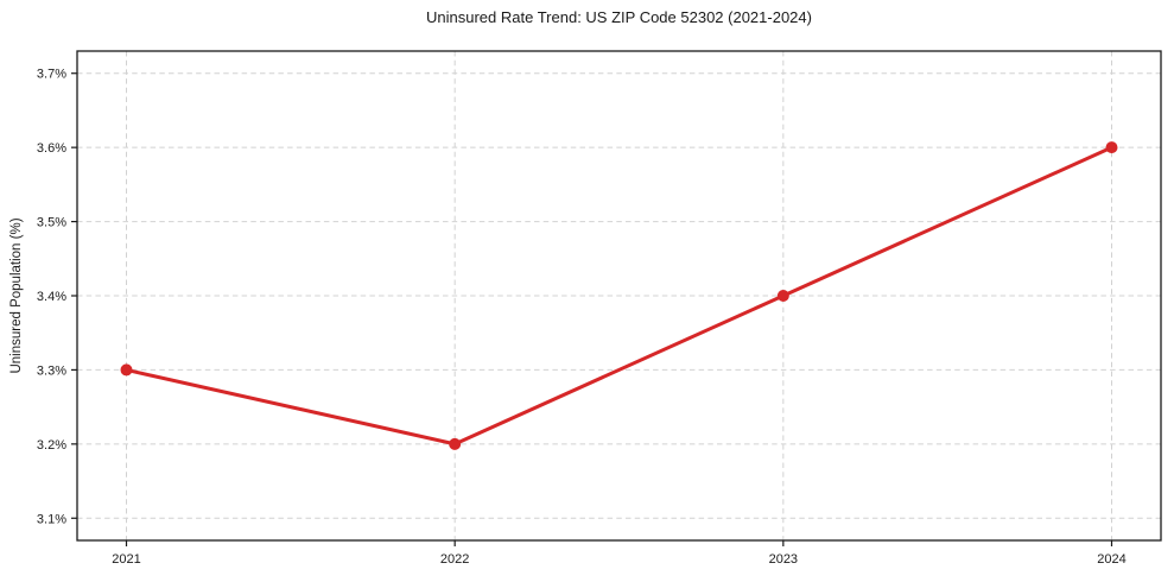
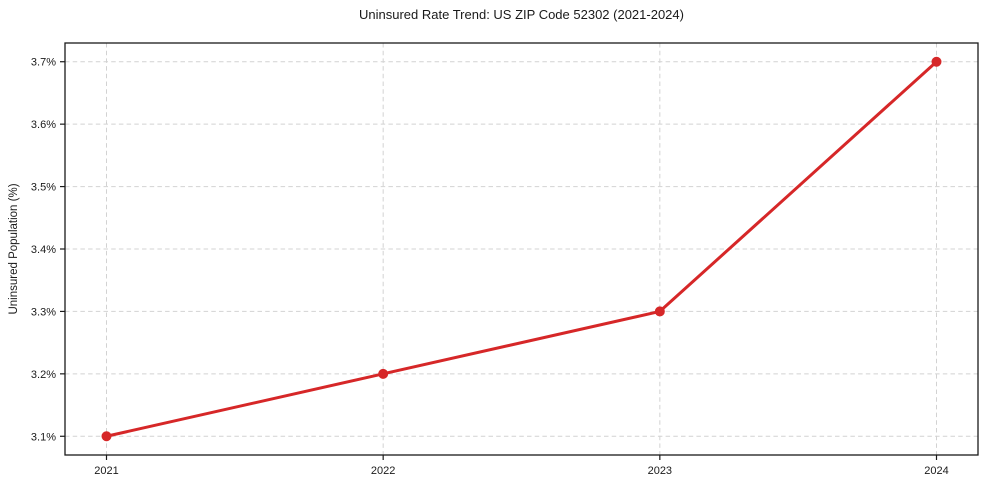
2021: 3.3% -> 3.1%
2023: 3.4% -> 3.3%
2024: 3.6% -> 3.7%
